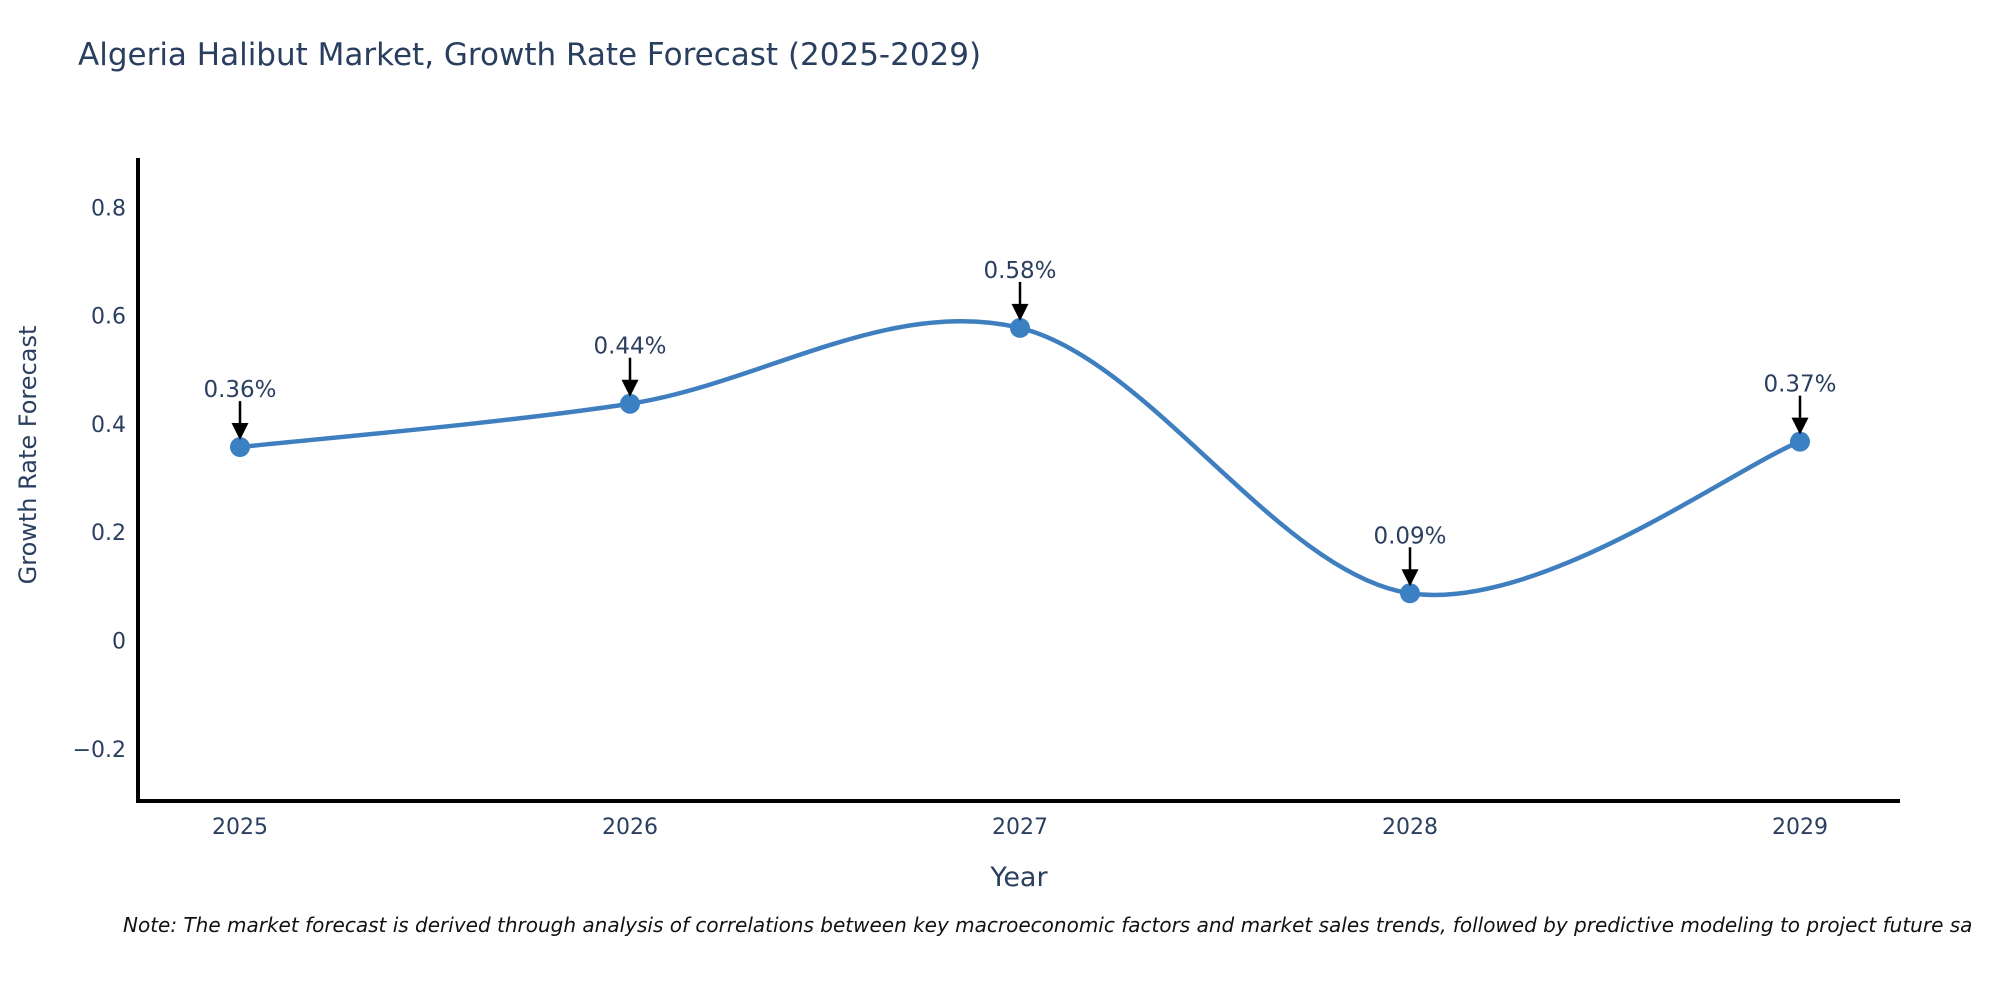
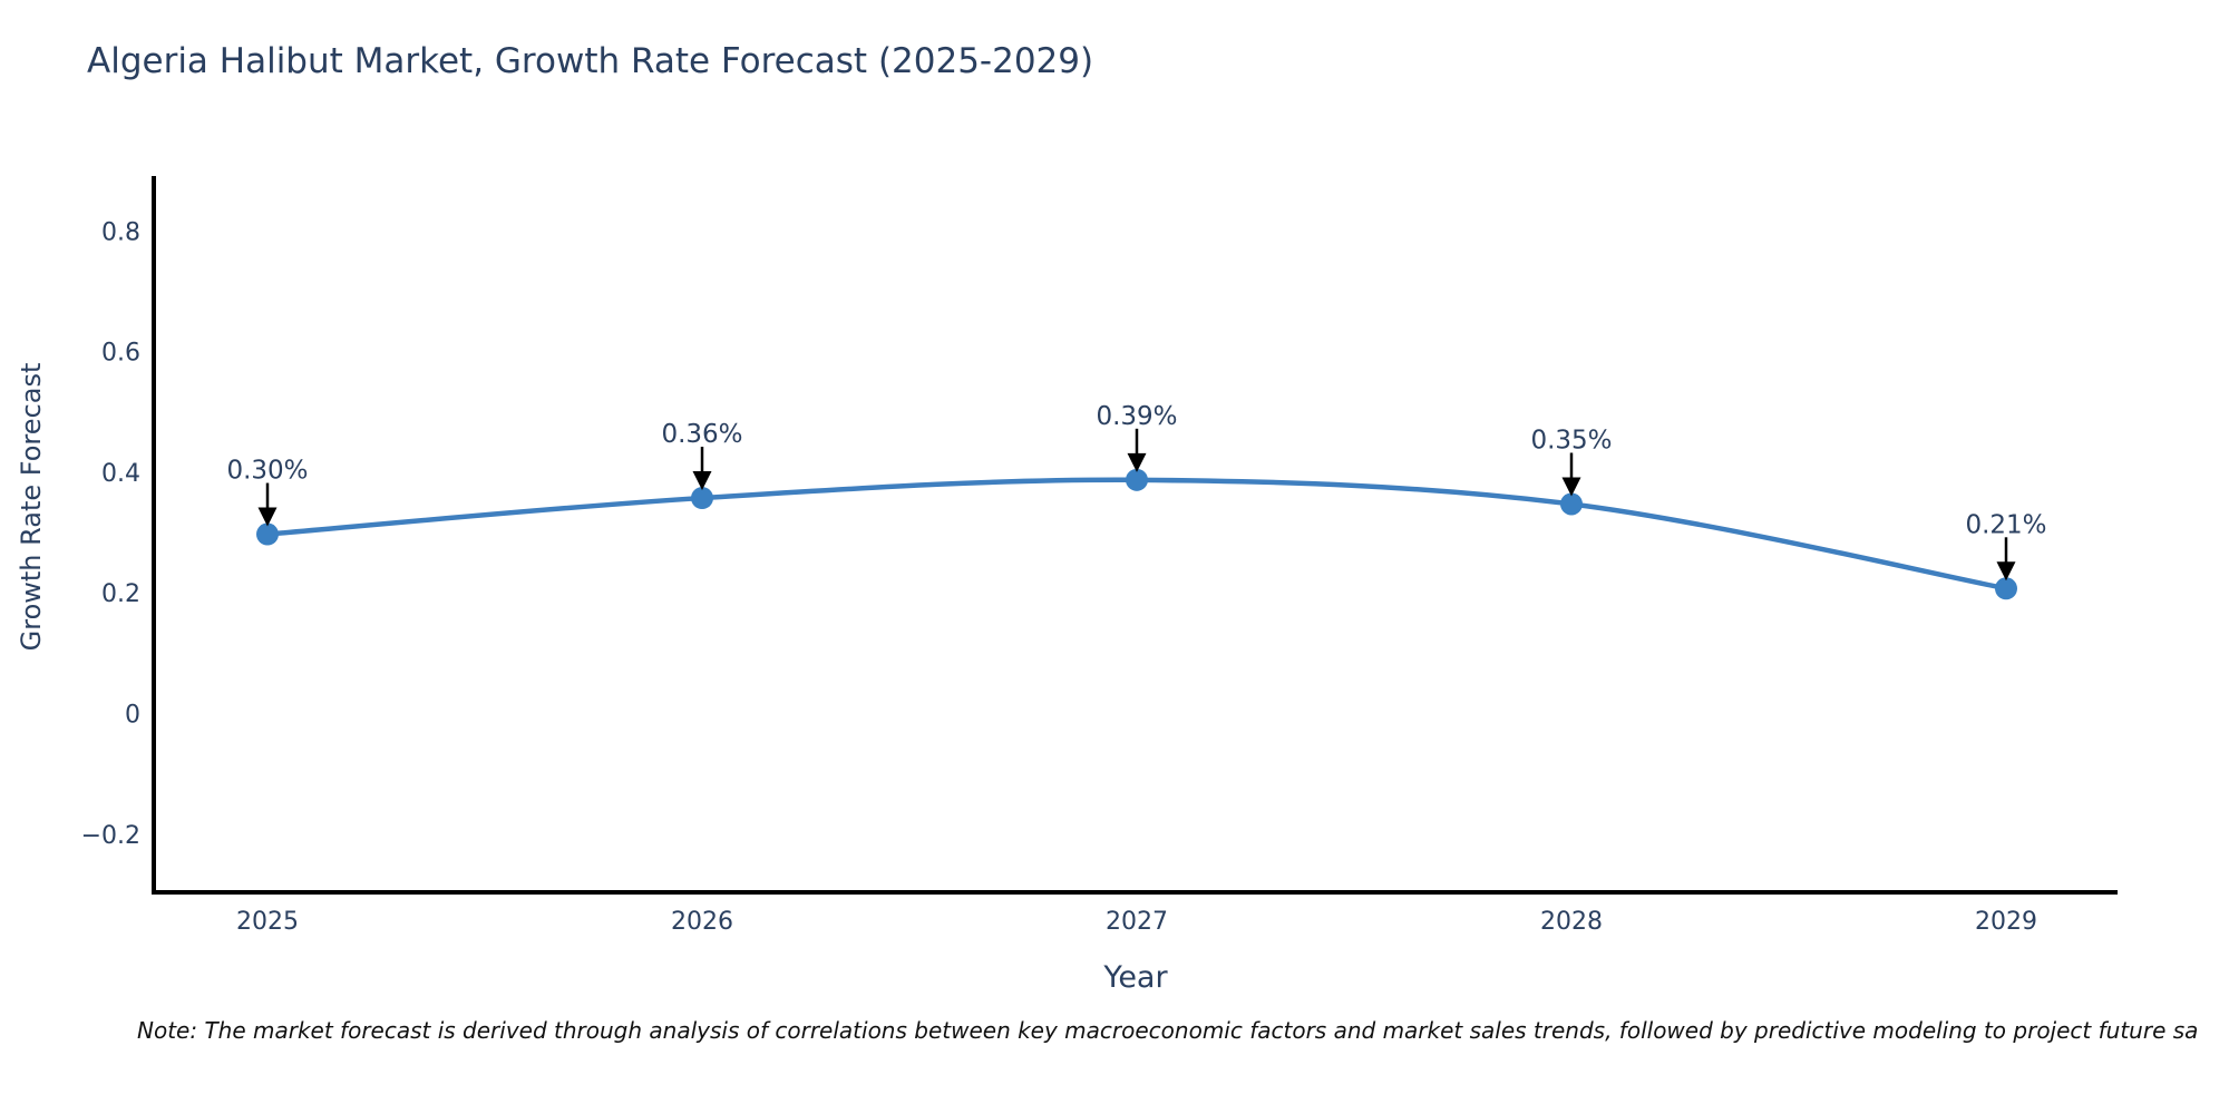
2025: 0.36% -> 0.30%
2026: 0.44% -> 0.36%
2027: 0.58% -> 0.39%
2028: 0.09% -> 0.35%
2029: 0.37% -> 0.21%
